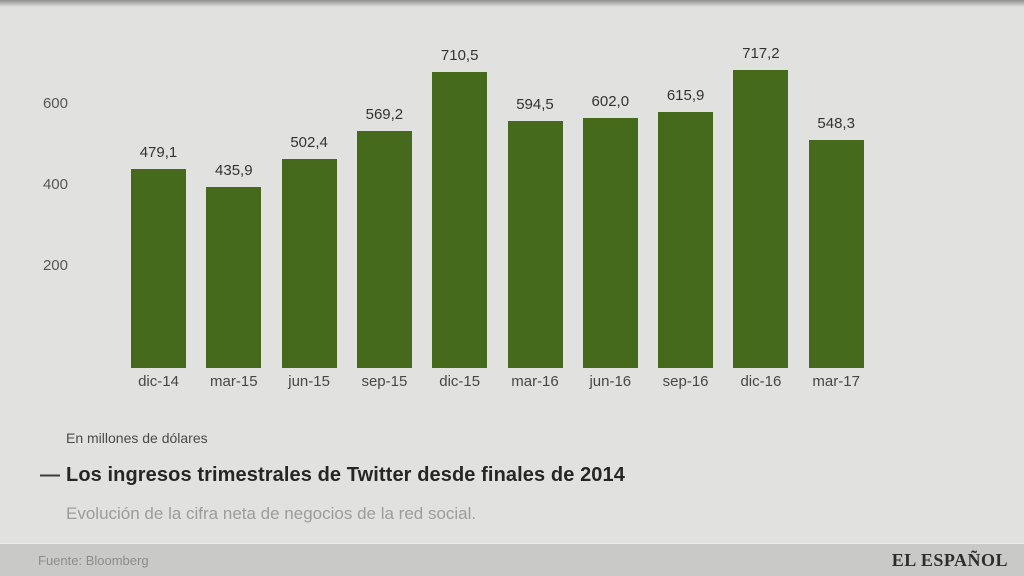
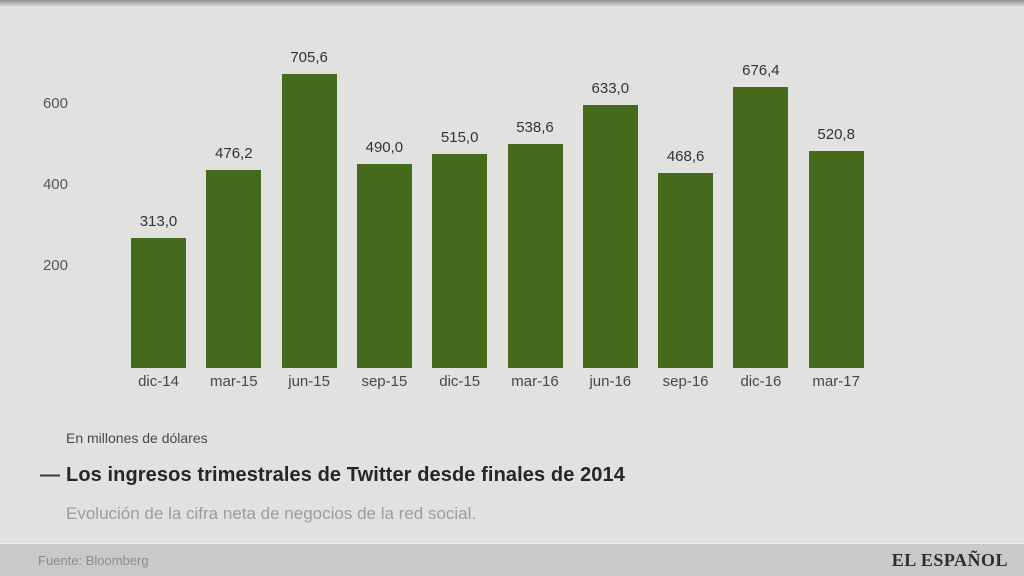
dic-14: 479,1 -> 313,0
mar-15: 435,9 -> 476,2
jun-15: 502,4 -> 705,6
sep-15: 569,2 -> 490,0
dic-15: 710,5 -> 515,0
mar-16: 594,5 -> 538,6
jun-16: 602,0 -> 633,0
sep-16: 615,9 -> 468,6
dic-16: 717,2 -> 676,4
mar-17: 548,3 -> 520,8
